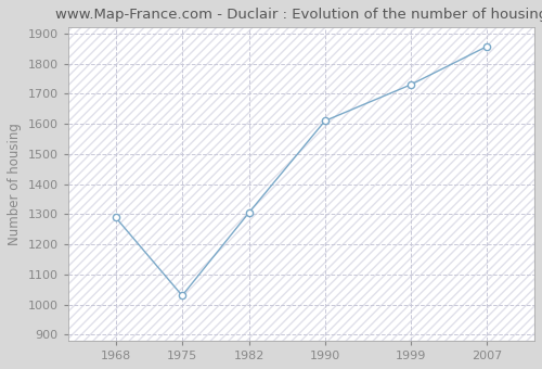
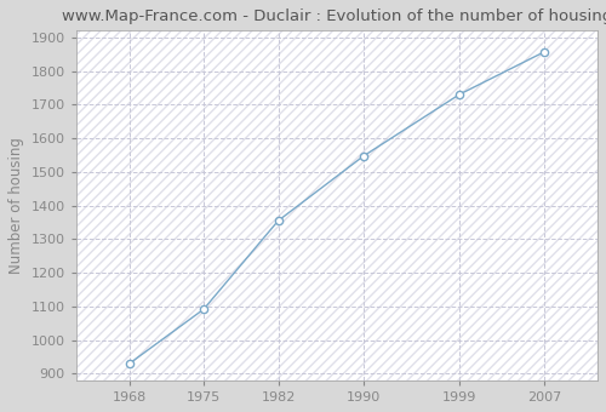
1968: 1290 -> 930
1975: 1030 -> 1092
1982: 1305 -> 1355
1990: 1610 -> 1547
